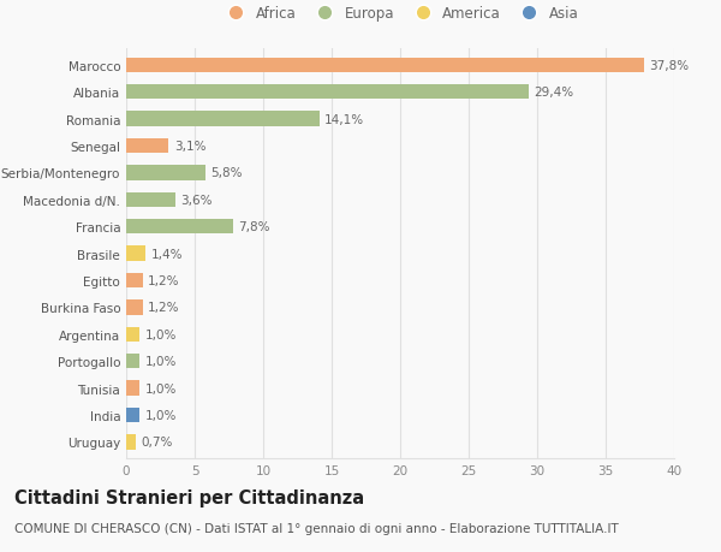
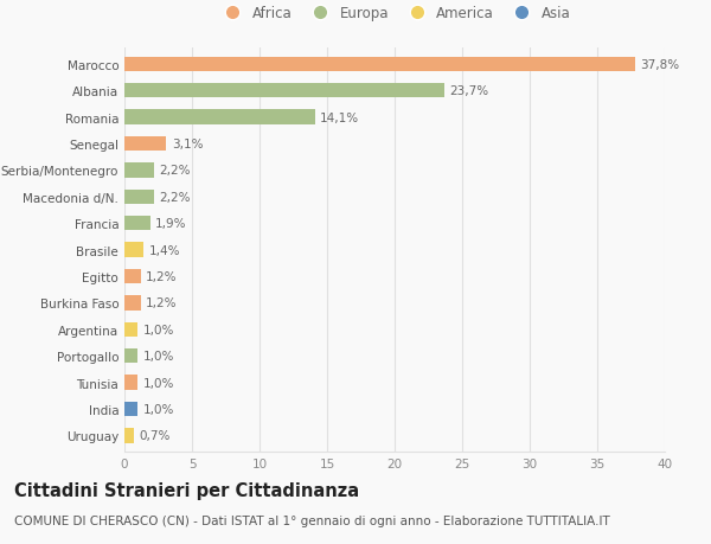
Albania: 29,4% -> 23,7%
Serbia/Montenegro: 5,8% -> 2,2%
Macedonia d/N.: 3,6% -> 2,2%
Francia: 7,8% -> 1,9%
